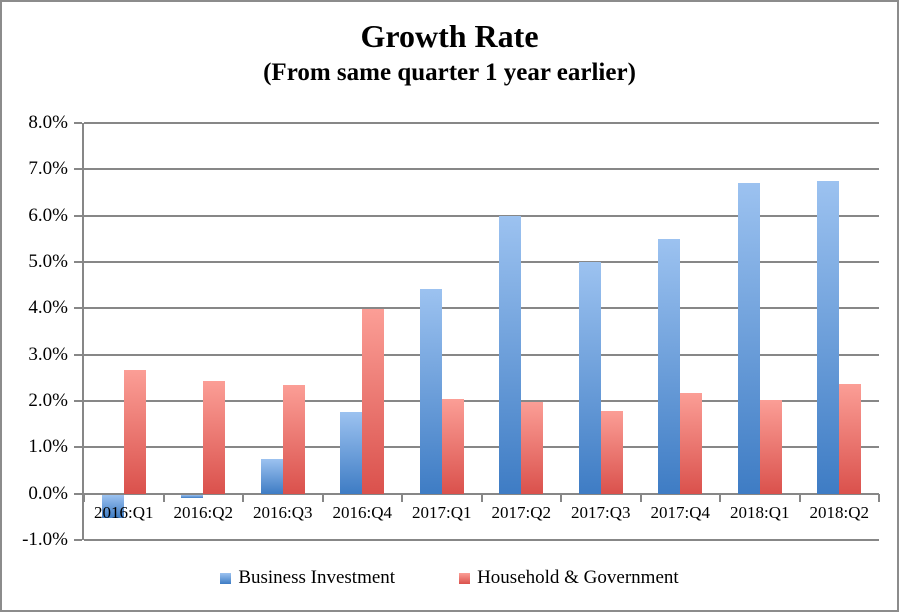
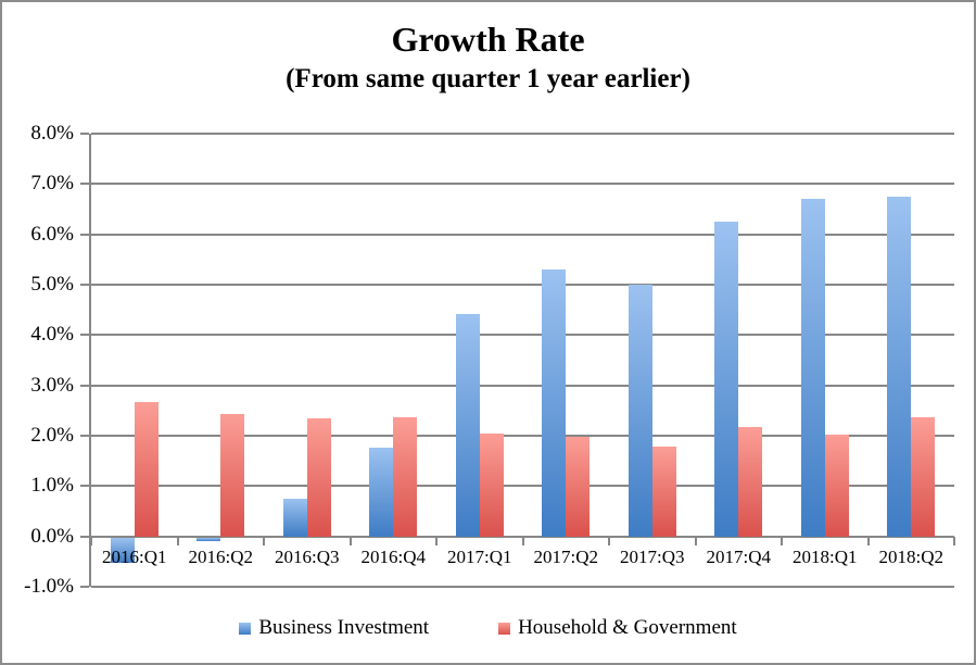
Household & Government/2016:Q4: 4.0% -> 2.4%
Business Investment/2017:Q2: 6.0% -> 5.3%
Business Investment/2017:Q4: 5.5% -> 6.2%
